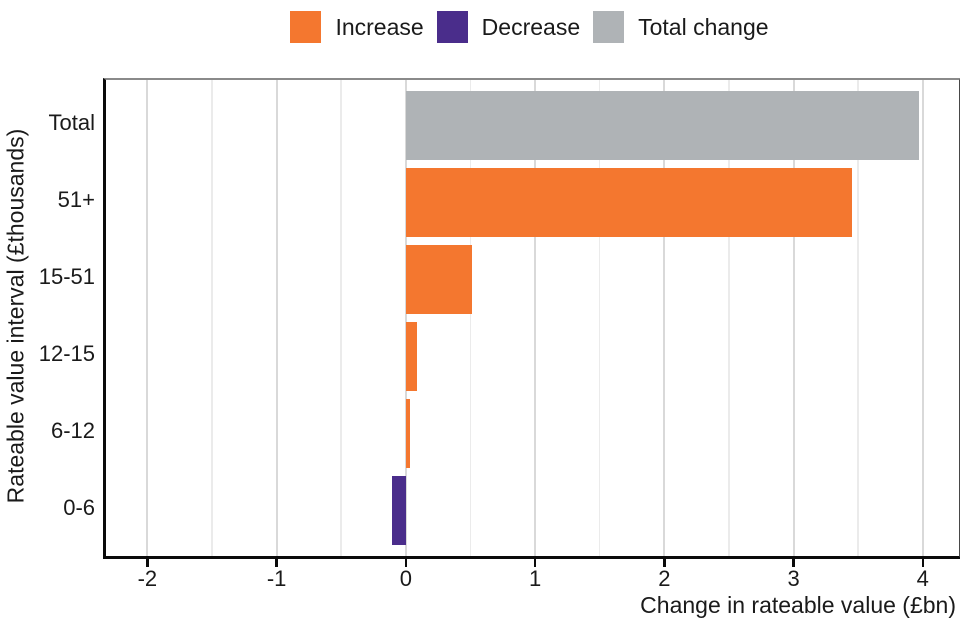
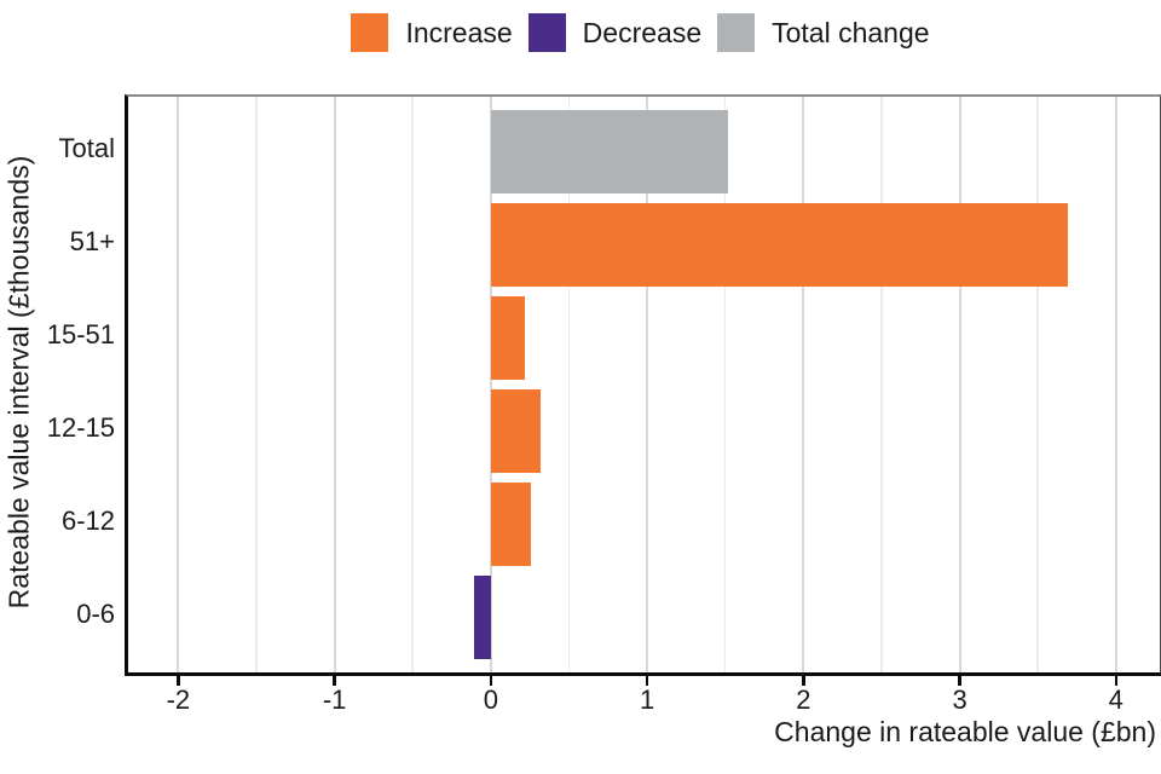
Total: 3.97 -> 1.52
51+: 3.45 -> 3.69
15-51: 0.51 -> 0.22
12-15: 0.09 -> 0.32
6-12: 0.03 -> 0.26
